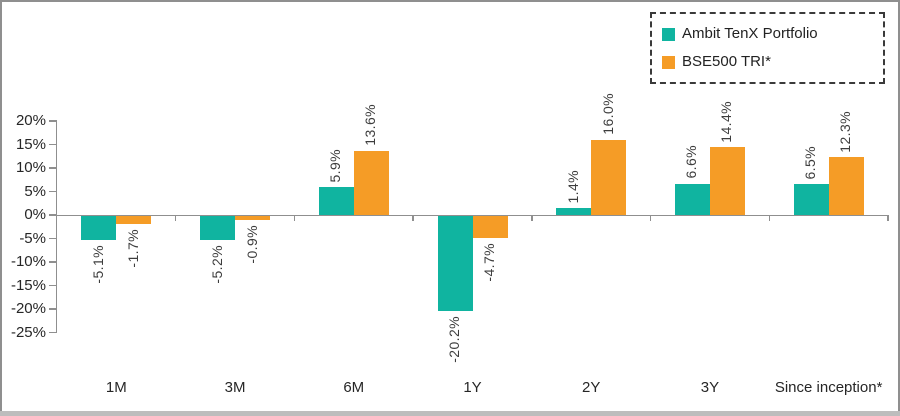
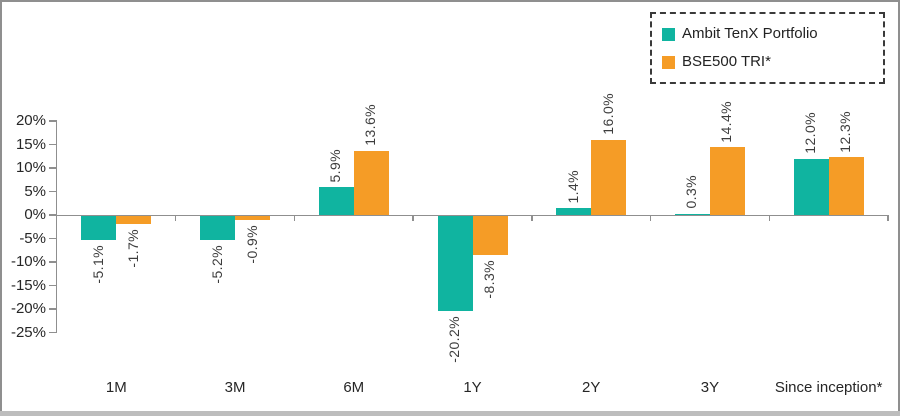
BSE500 TRI*/1Y: -4.7% -> -8.3%
Ambit TenX Portfolio/3Y: 6.6% -> 0.3%
Ambit TenX Portfolio/Since inception*: 6.5% -> 12.0%
